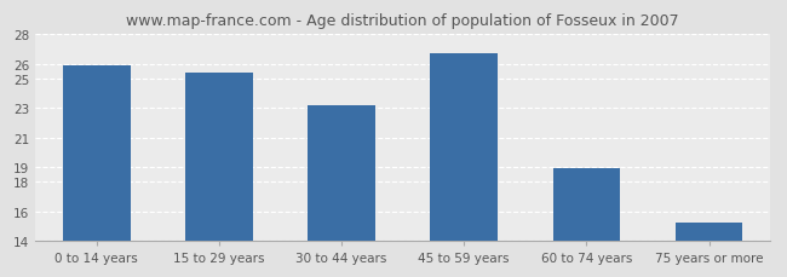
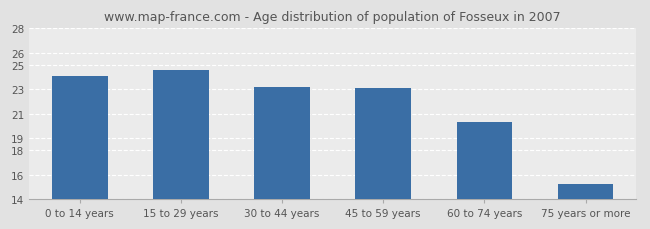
0 to 14 years: 25.9 -> 24.1
15 to 29 years: 25.4 -> 24.6
45 to 59 years: 26.7 -> 23.1
60 to 74 years: 18.9 -> 20.3
